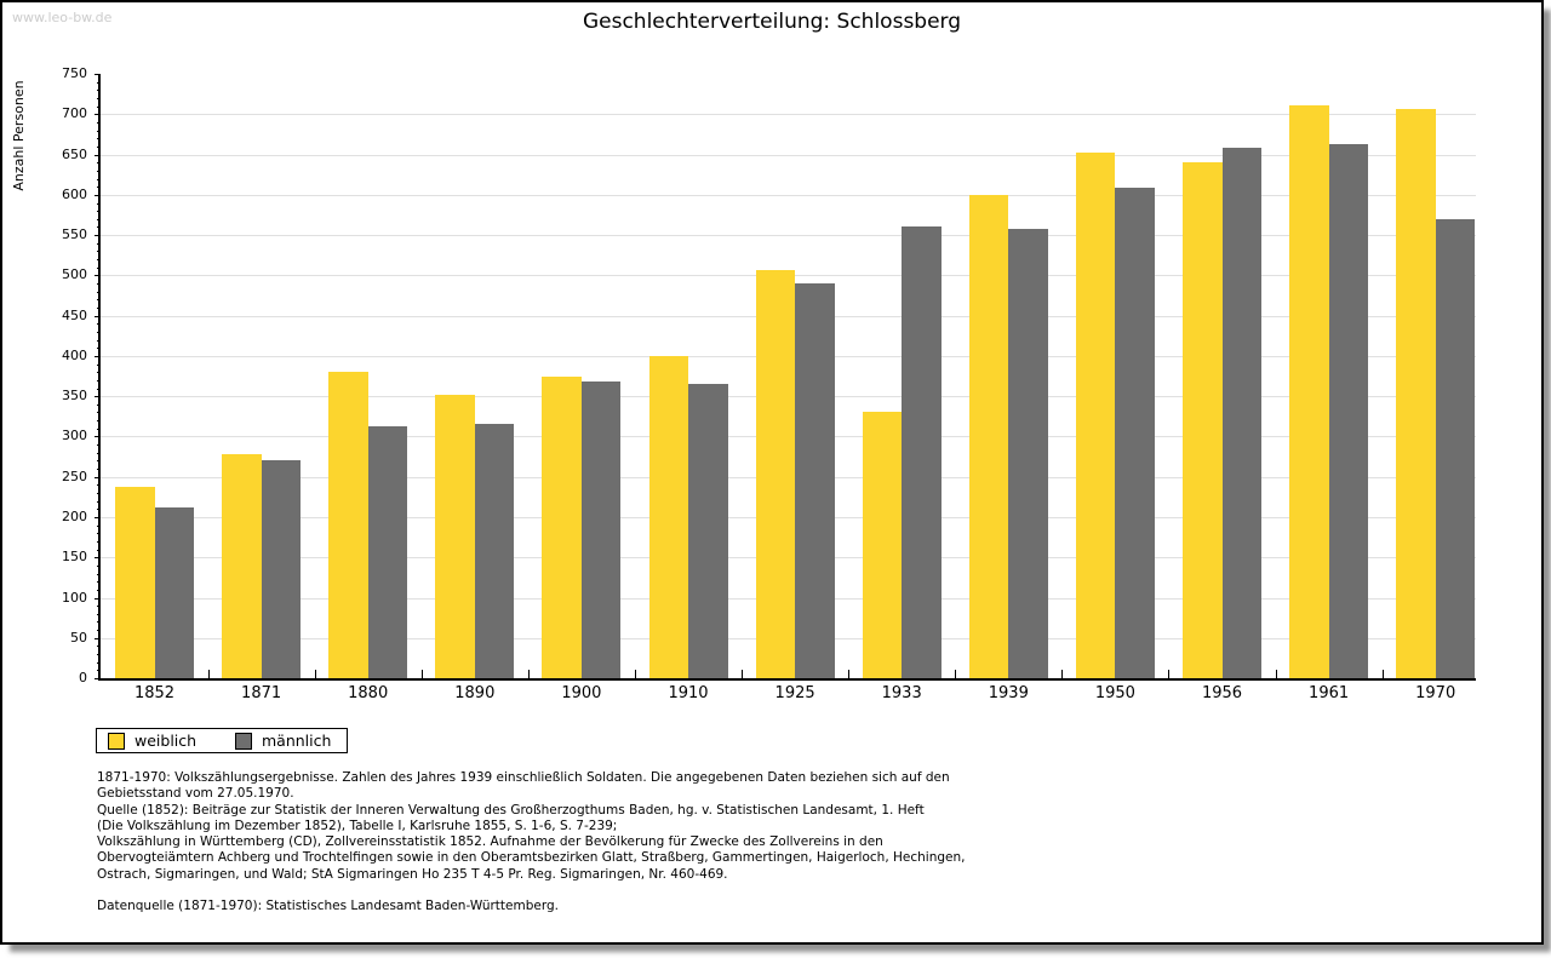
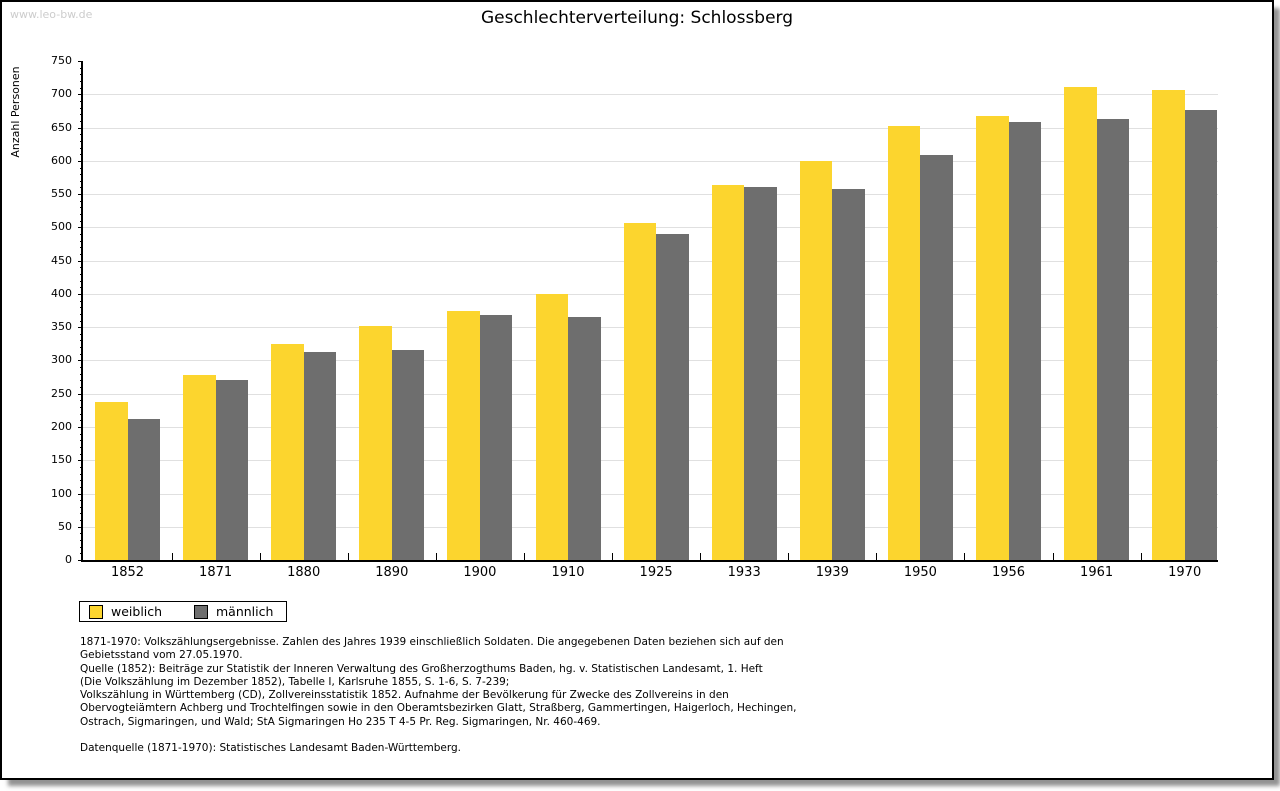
weiblich/1880: 380 -> 320
weiblich/1933: 330 -> 560
weiblich/1956: 640 -> 670
männlich/1970: 570 -> 680
